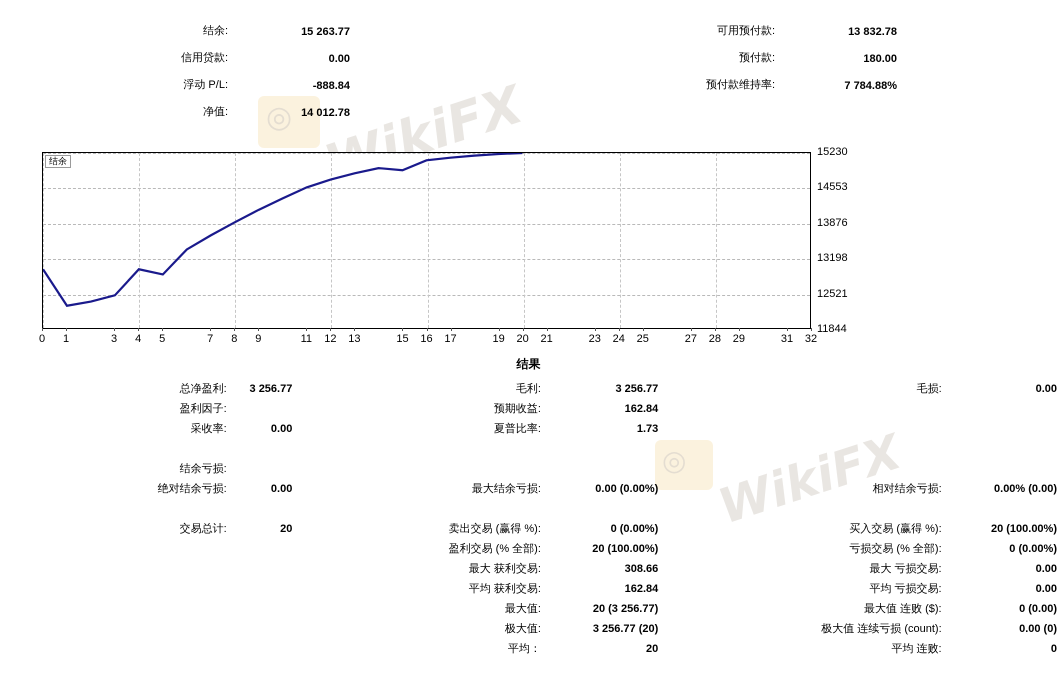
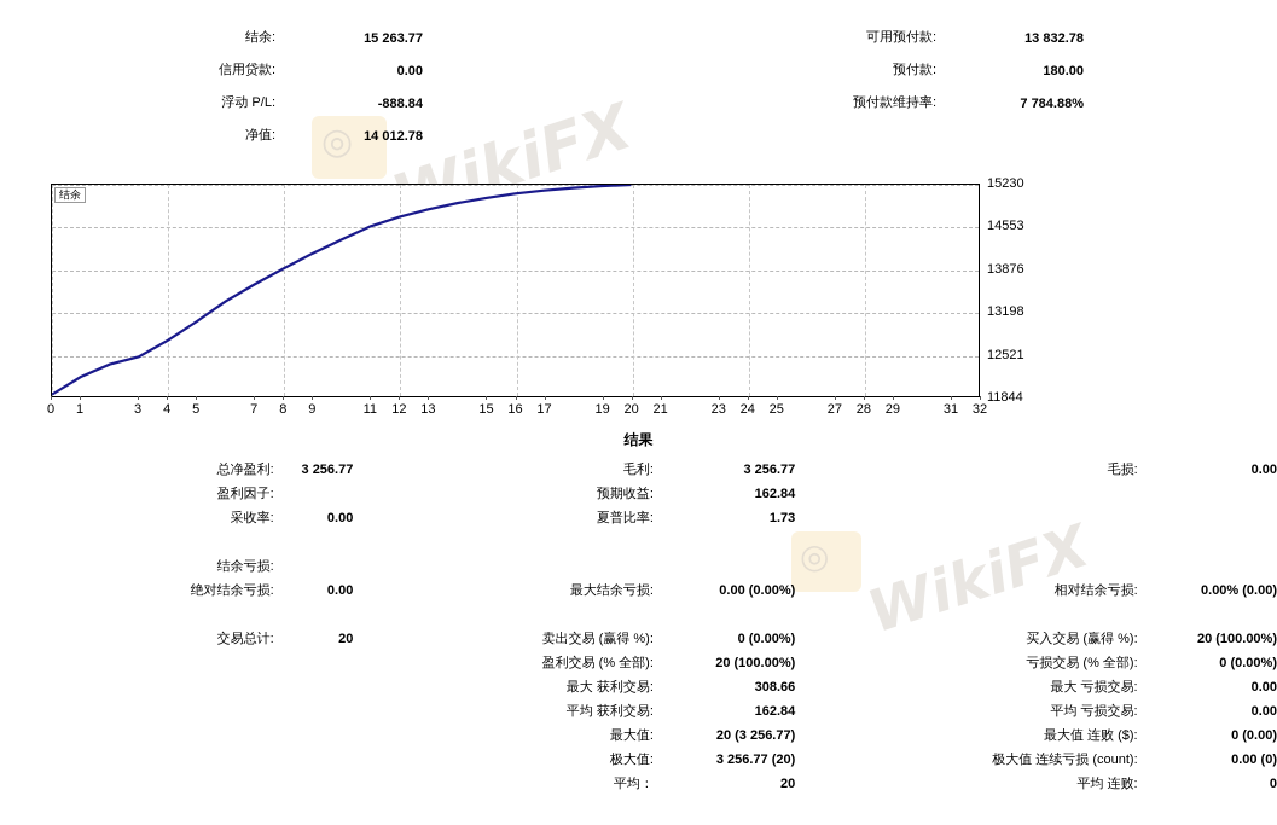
0: 13000 -> 11900
1: 12300 -> 12200
4: 13000 -> 12800
5: 12900 -> 13100
15: 14900 -> 15000
